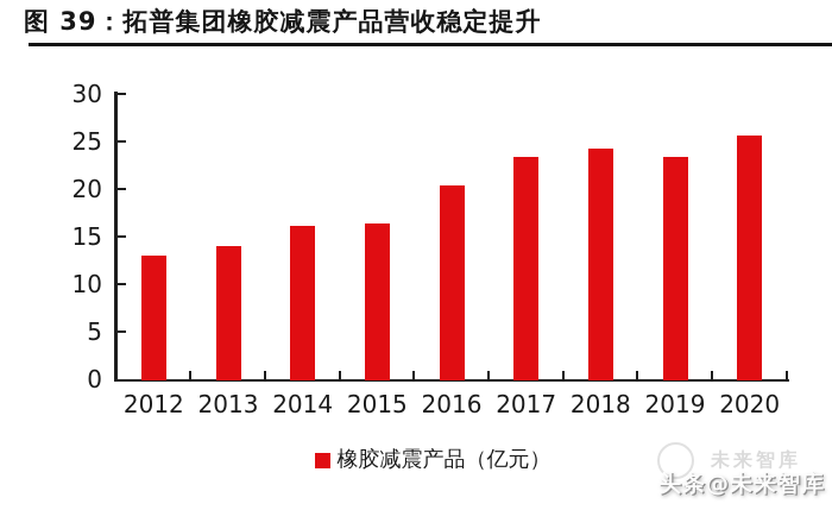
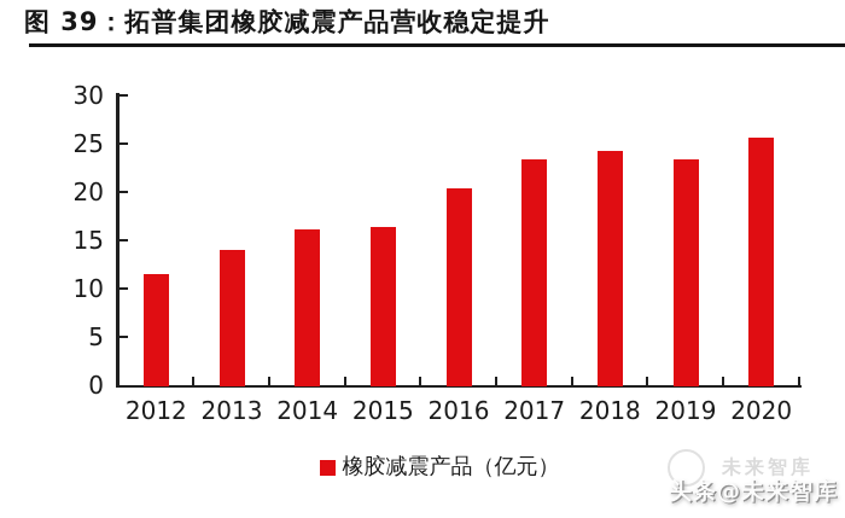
2012: 13 -> 12
